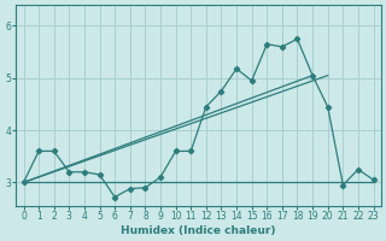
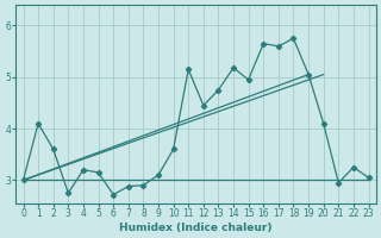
1: 3.60 -> 4.10
3: 3.20 -> 2.75
11: 3.60 -> 5.15
20: 4.45 -> 4.10
